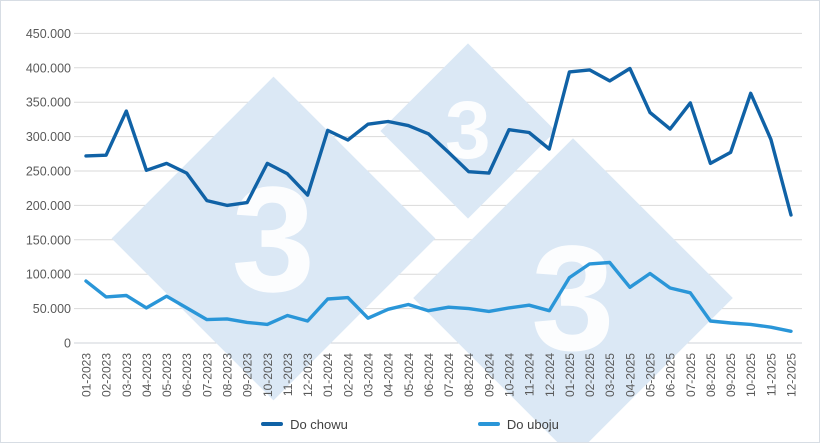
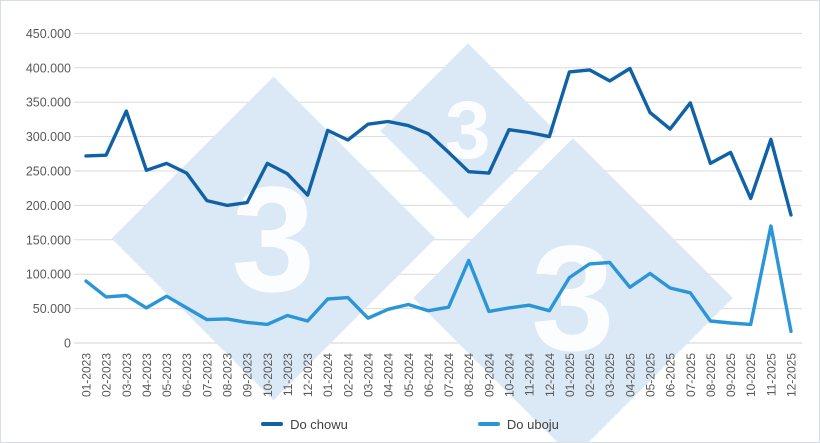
Do uboju/08-2024: 50000 -> 120000
Do chowu/12-2024: 280000 -> 300000
Do chowu/10-2025: 360000 -> 210000
Do uboju/11-2025: 20000 -> 170000
